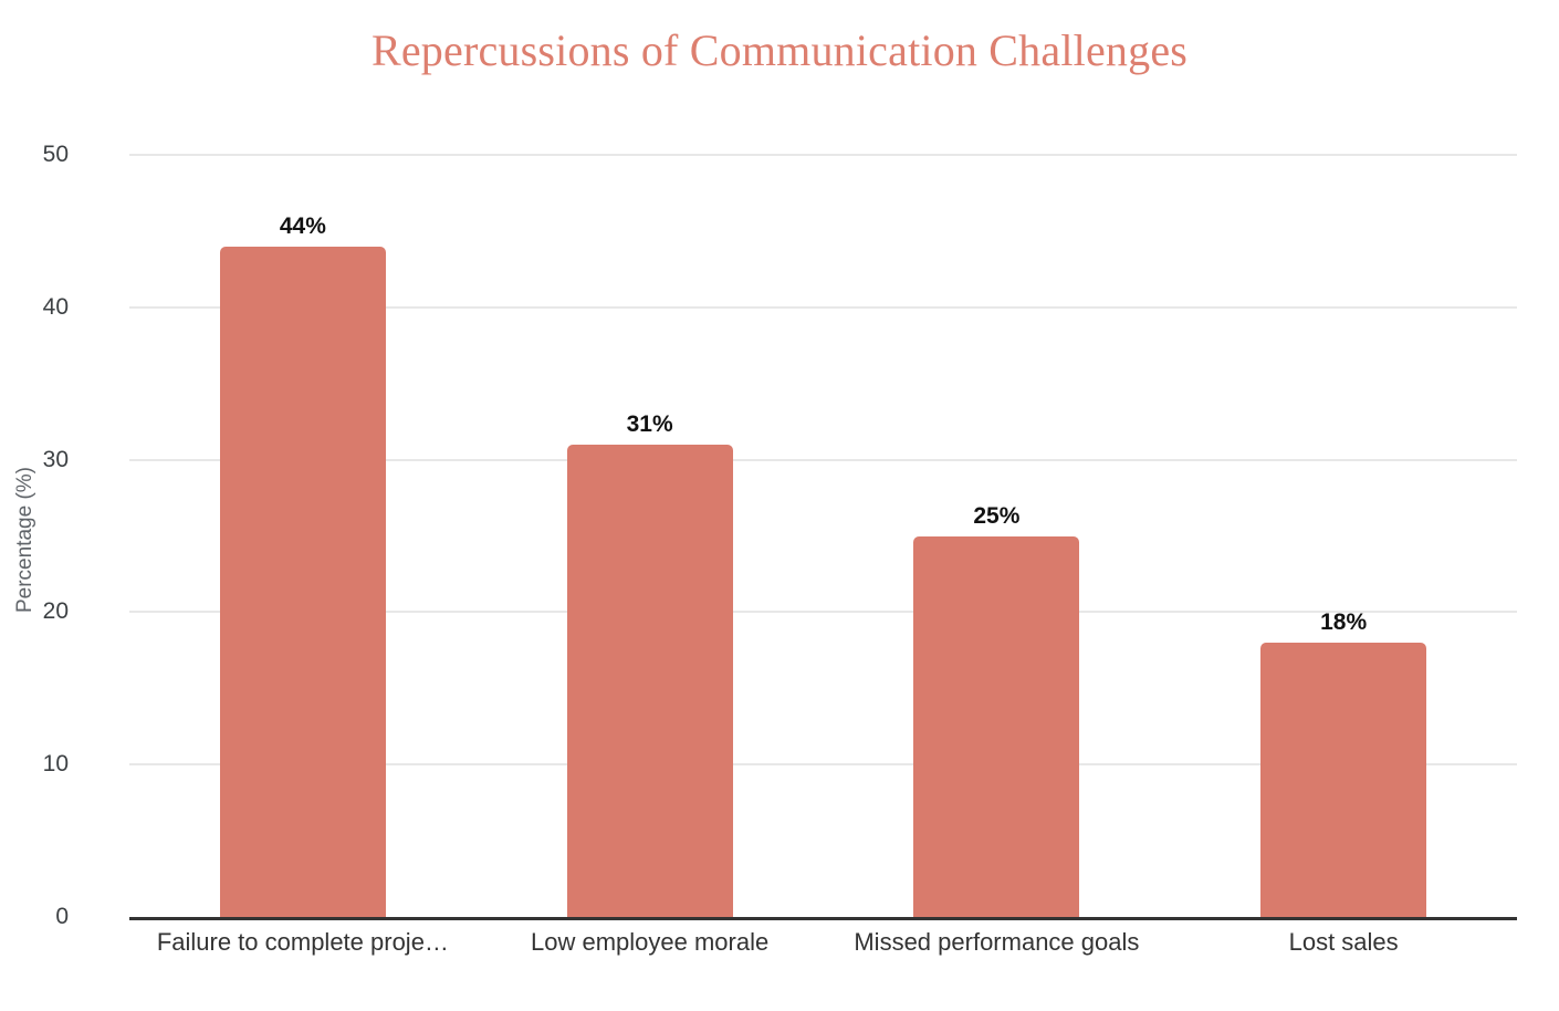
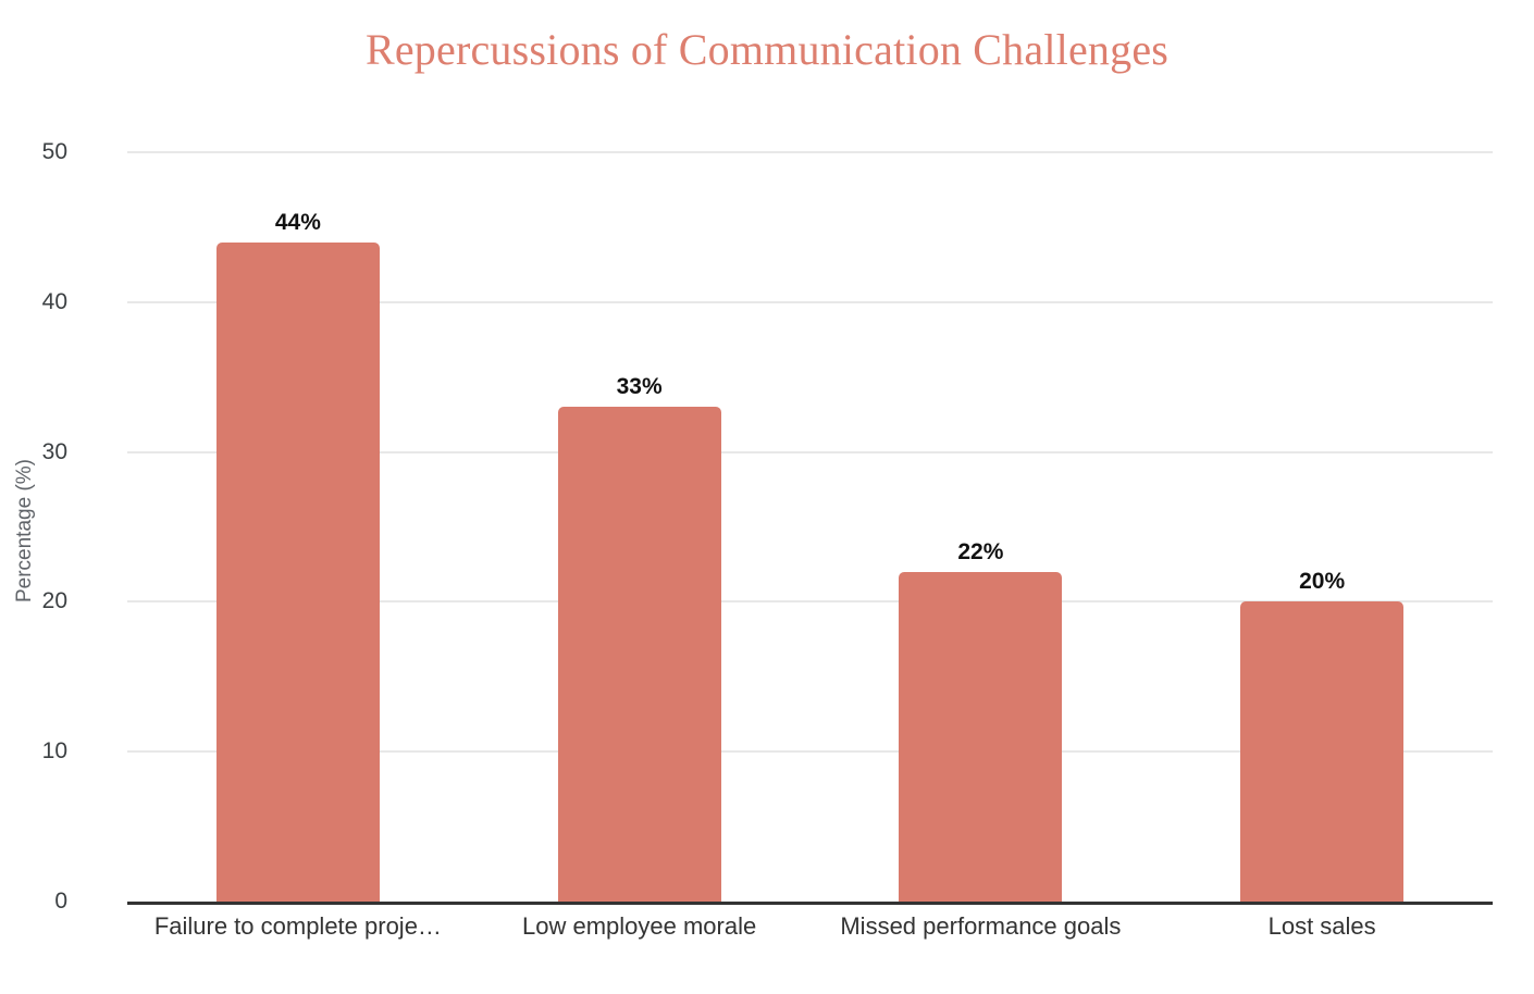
Low employee morale: 31% -> 33%
Missed performance goals: 25% -> 22%
Lost sales: 18% -> 20%
